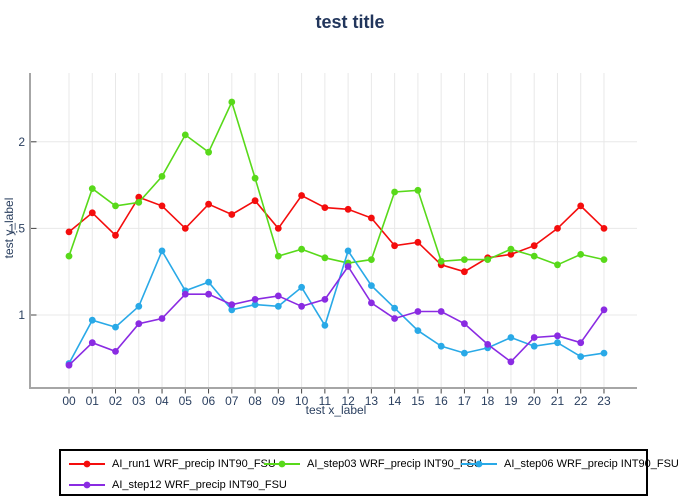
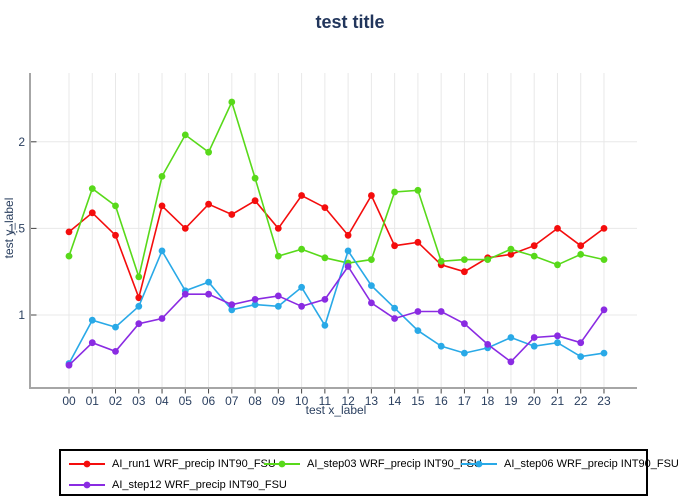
AI_run1 WRF_precip INT90_FSU/03: 1.68 -> 1.10
AI_step03 WRF_precip INT90_FSU/03: 1.65 -> 1.22
AI_run1 WRF_precip INT90_FSU/12: 1.61 -> 1.46
AI_run1 WRF_precip INT90_FSU/13: 1.56 -> 1.69
AI_run1 WRF_precip INT90_FSU/22: 1.63 -> 1.40
